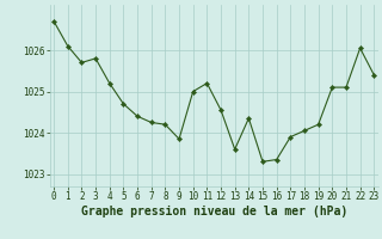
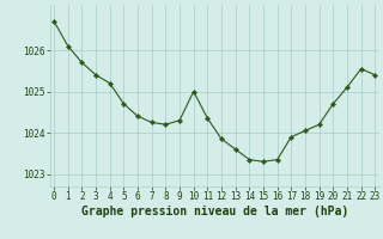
3: 1025.80 -> 1025.40
9: 1023.85 -> 1024.30
11: 1025.20 -> 1024.35
12: 1024.55 -> 1023.85
14: 1024.35 -> 1023.35
20: 1025.10 -> 1024.70
22: 1026.05 -> 1025.55
